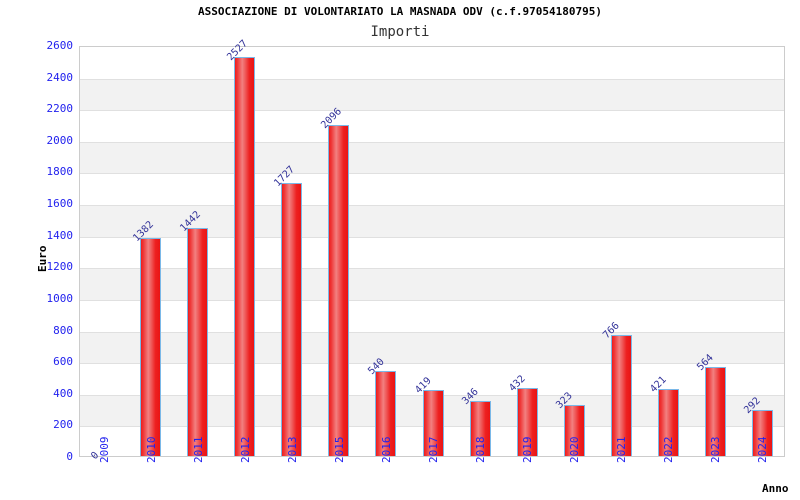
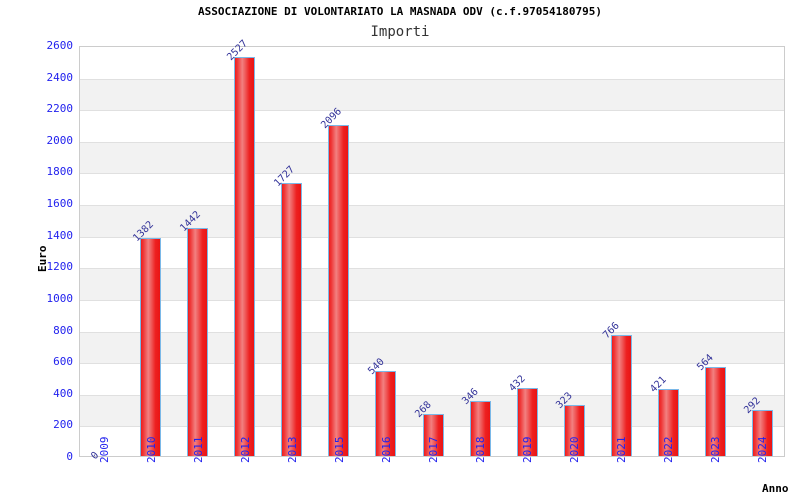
2017: 419 -> 268
